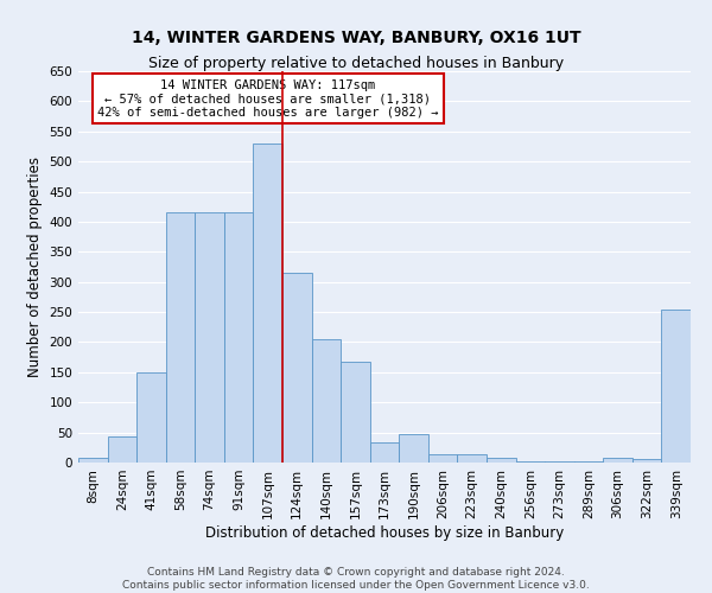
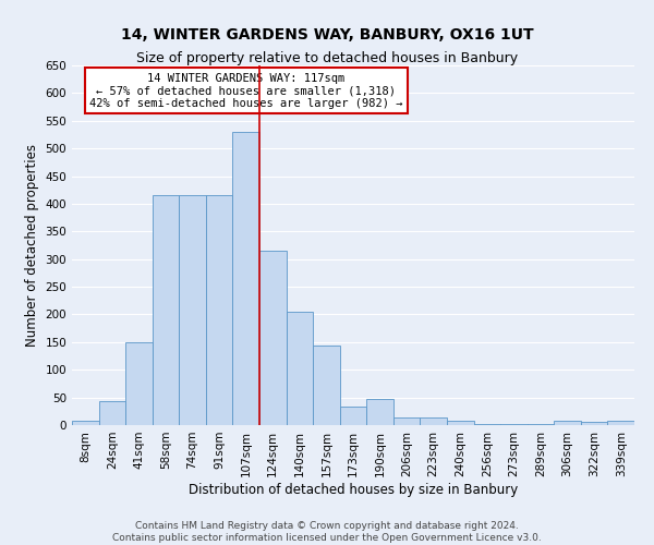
157sqm: 168 -> 143
339sqm: 254 -> 7
